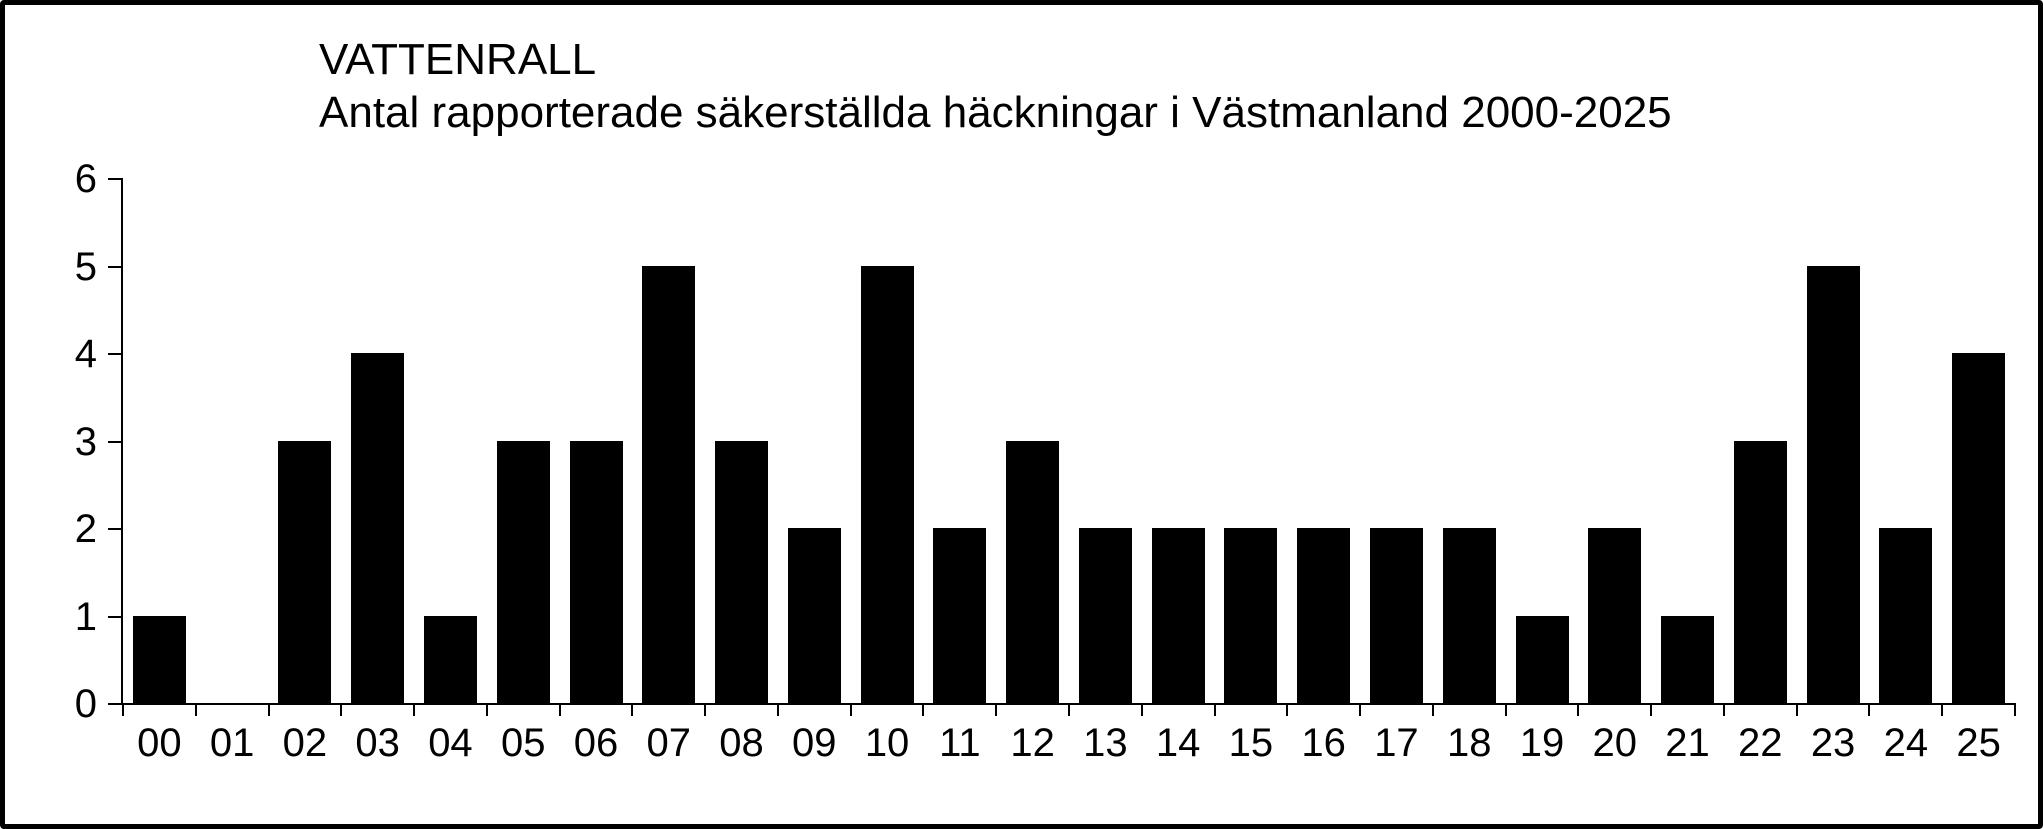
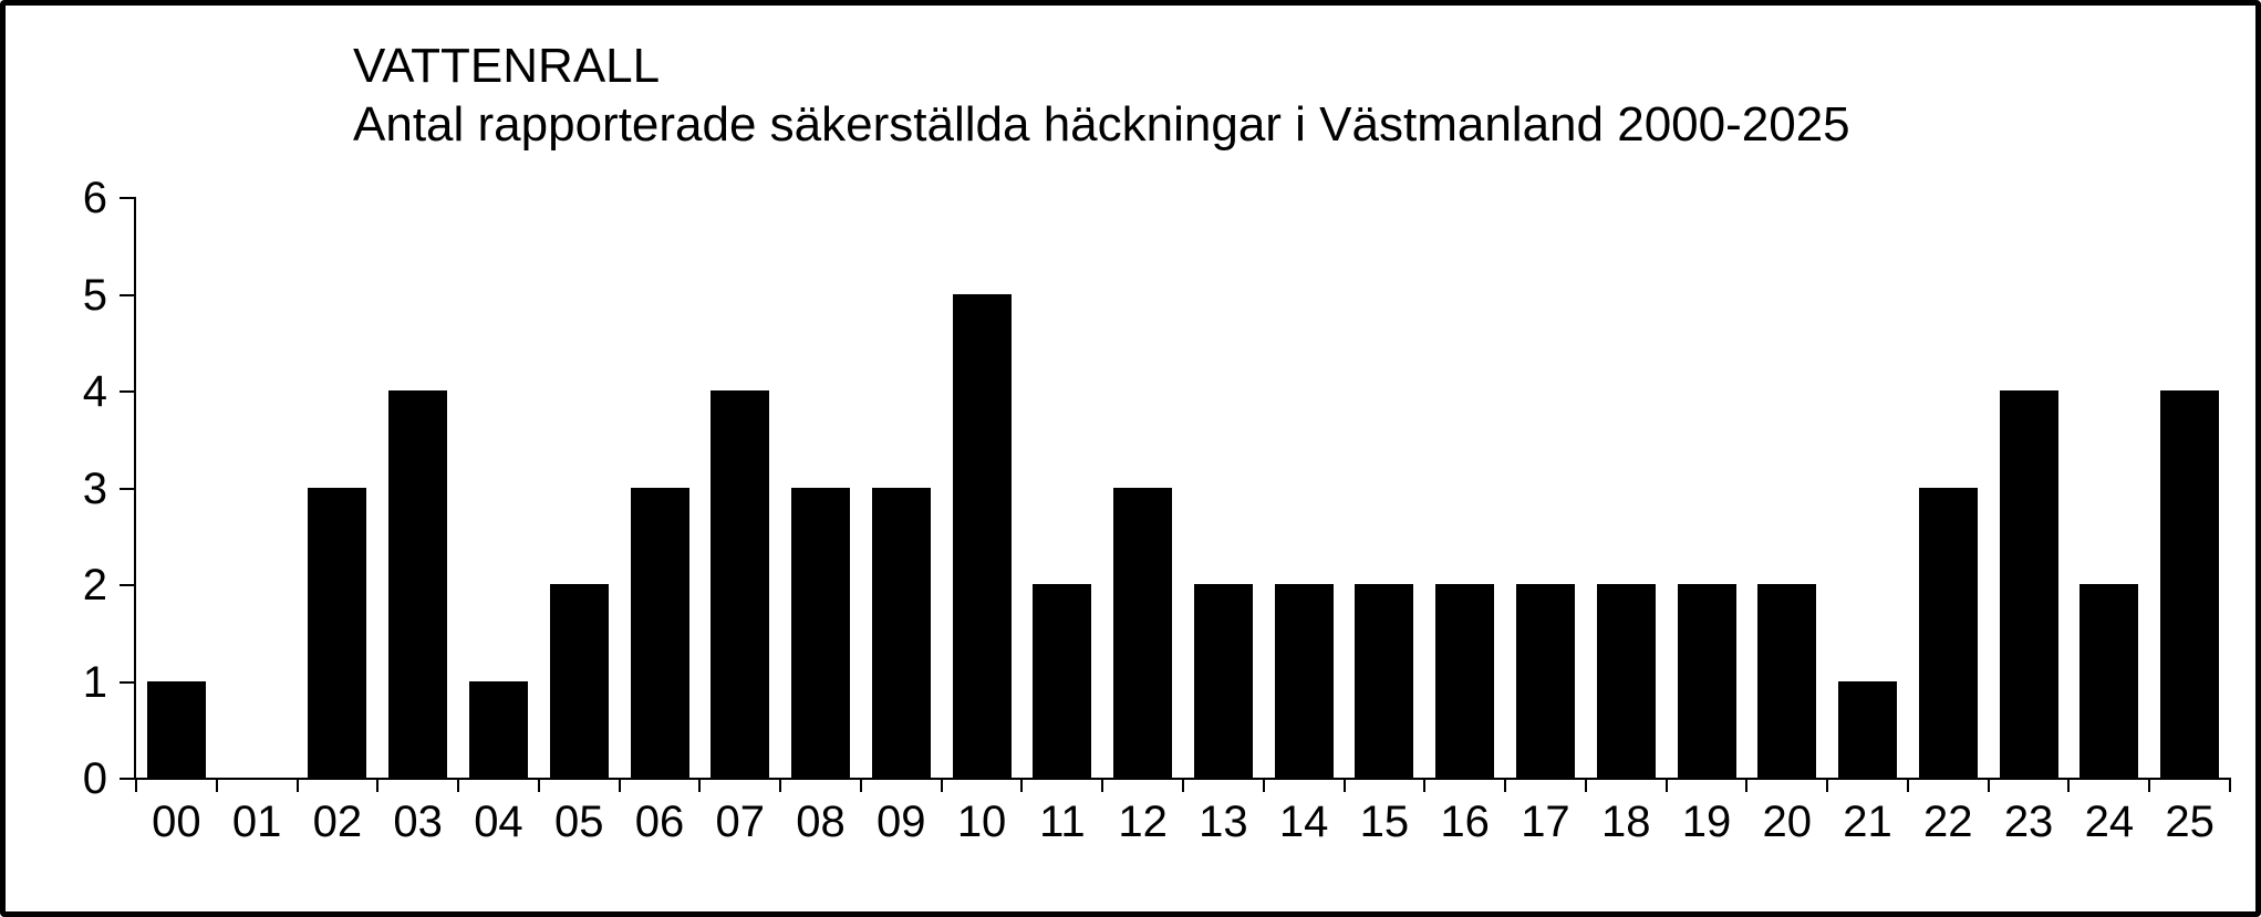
05: 3 -> 2
07: 5 -> 4
09: 2 -> 3
19: 1 -> 2
23: 5 -> 4
